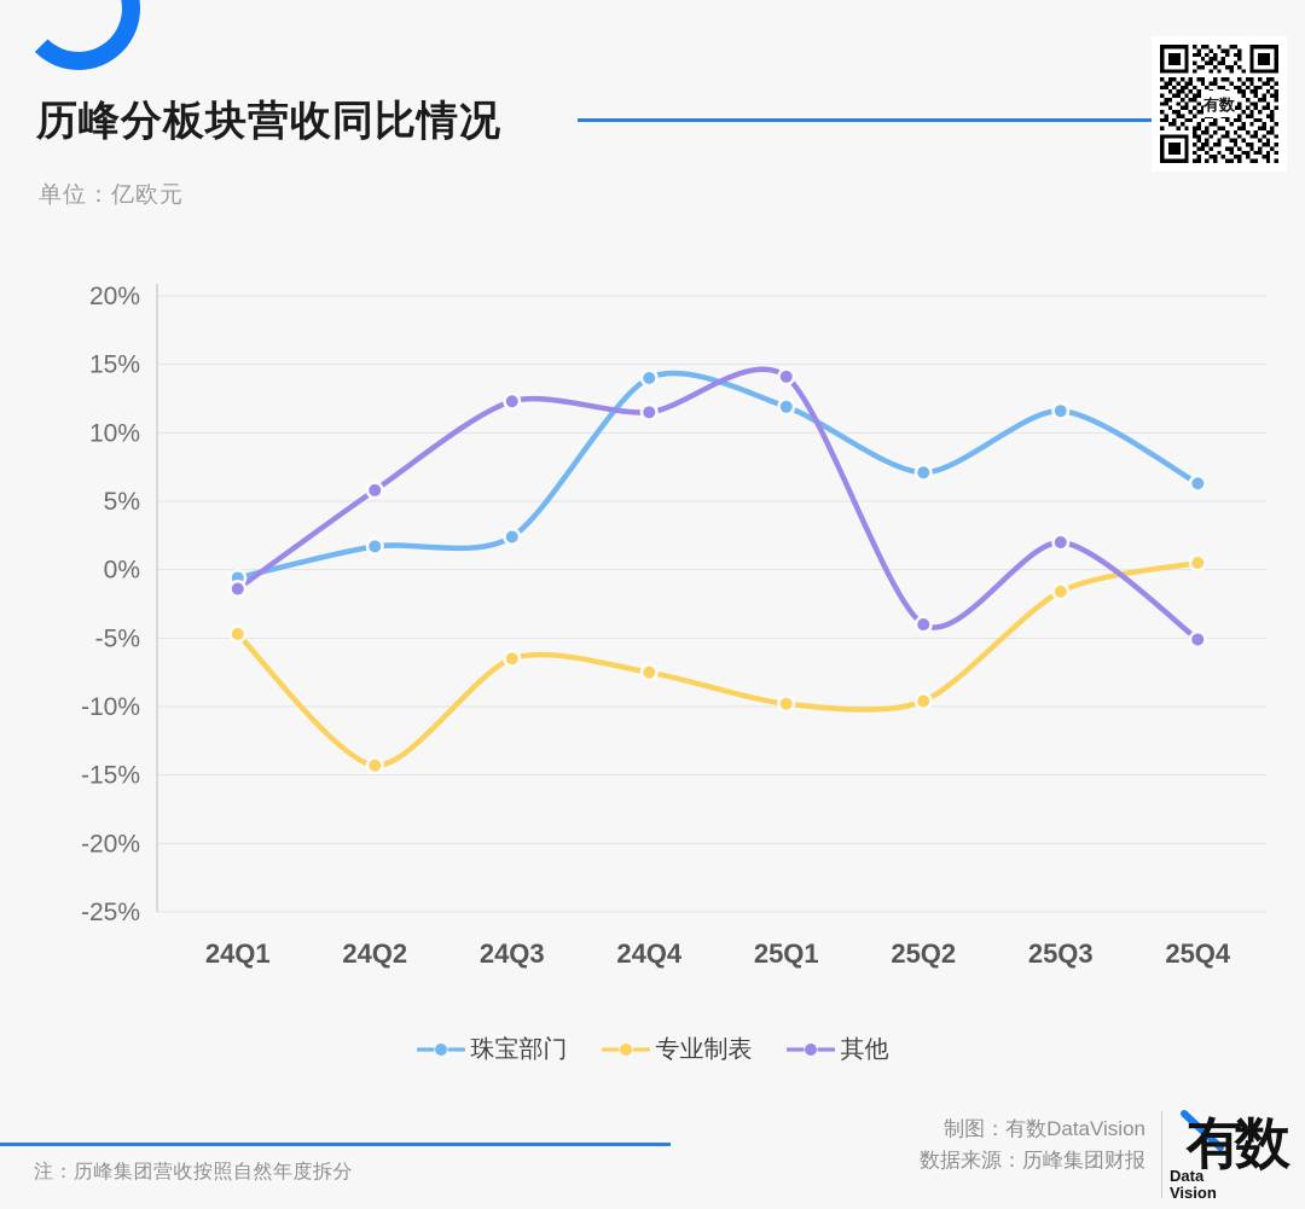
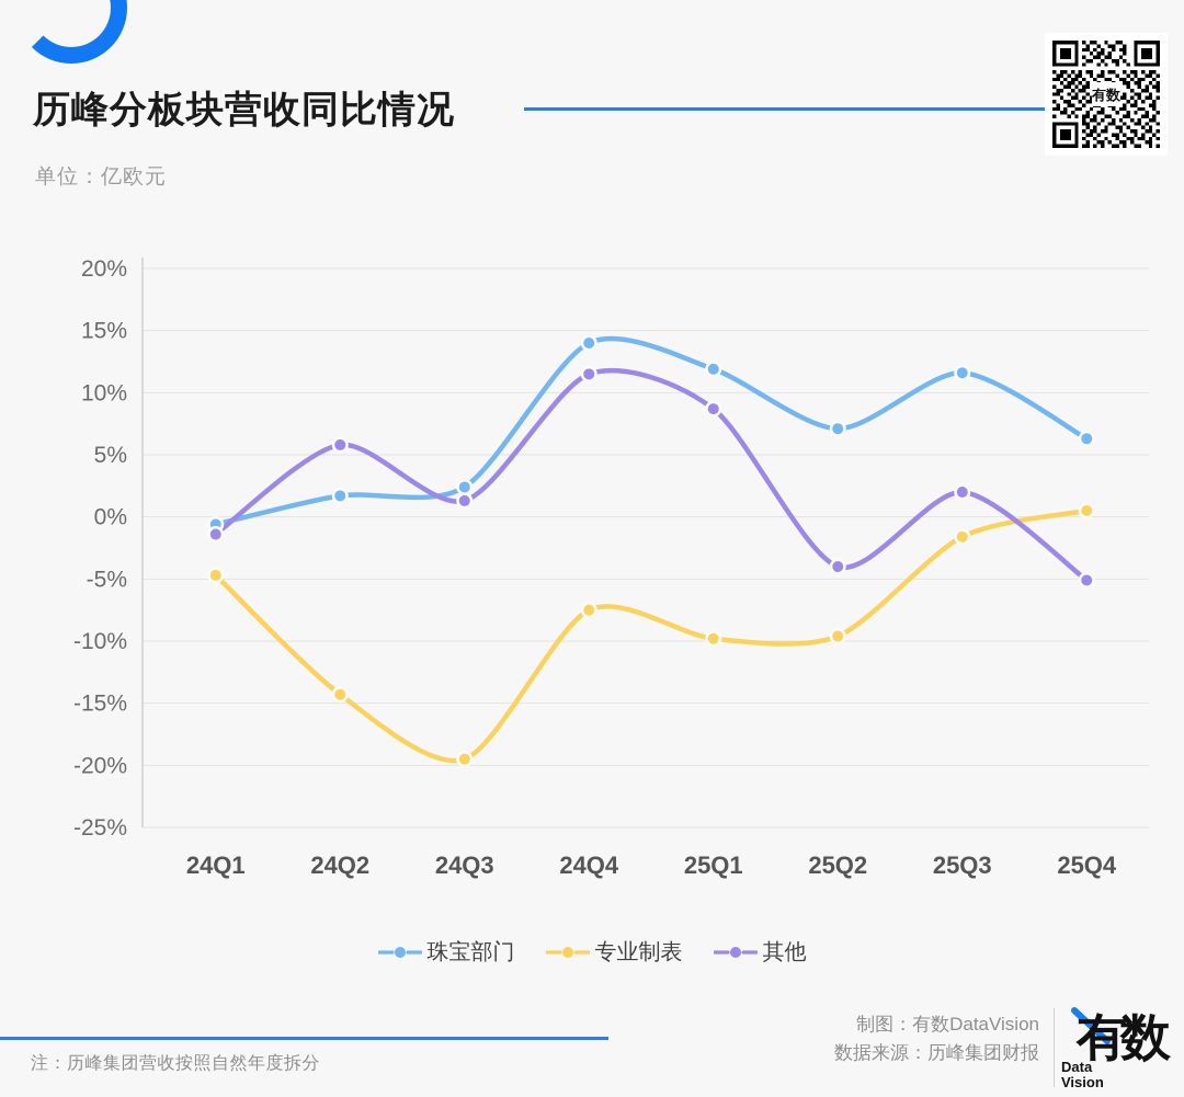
专业制表/24Q3: -6.5% -> -19.5%
其他/24Q3: 12.3% -> 1.3%
其他/25Q1: 14.1% -> 8.7%
